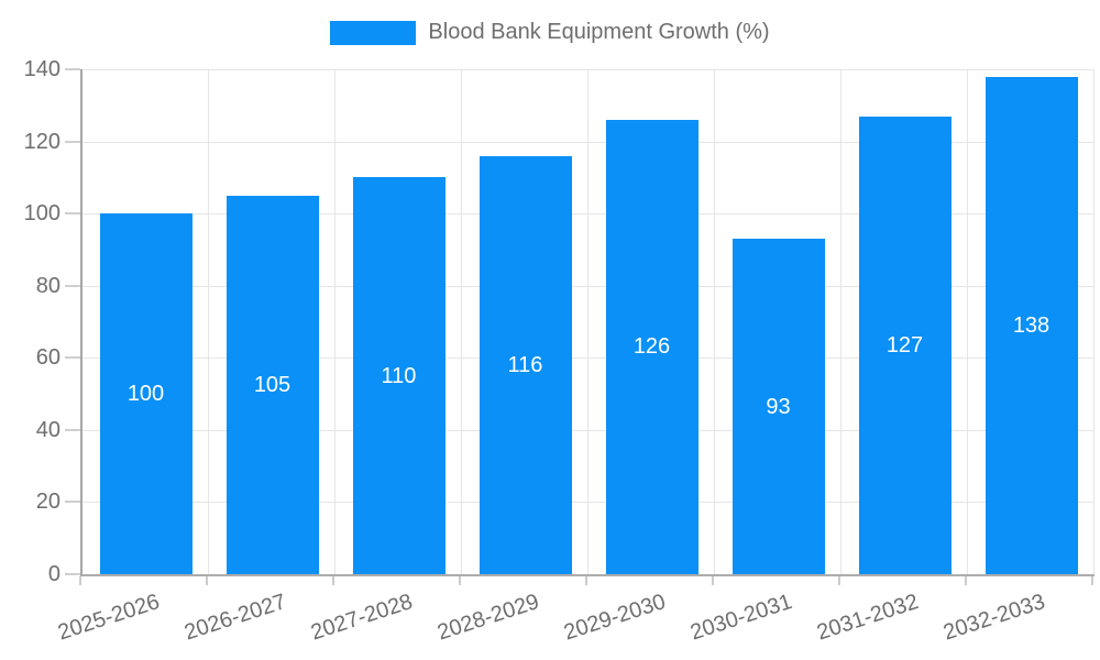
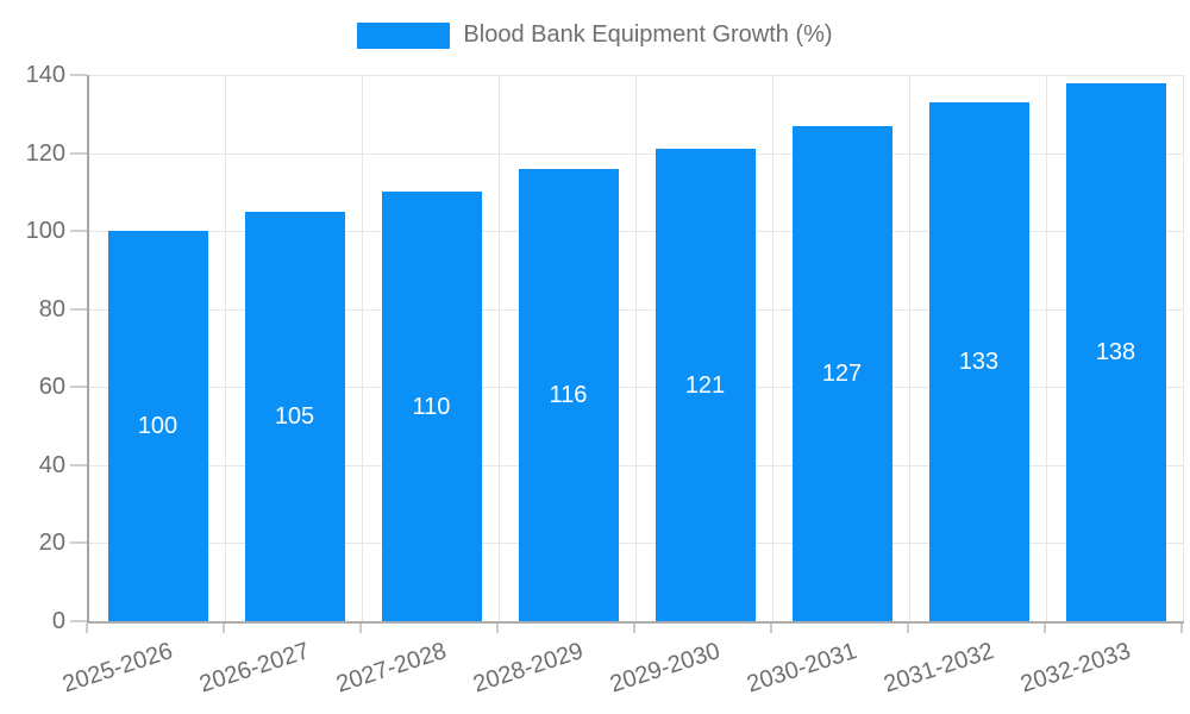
2029-2030: 126 -> 121
2030-2031: 93 -> 127
2031-2032: 127 -> 133
